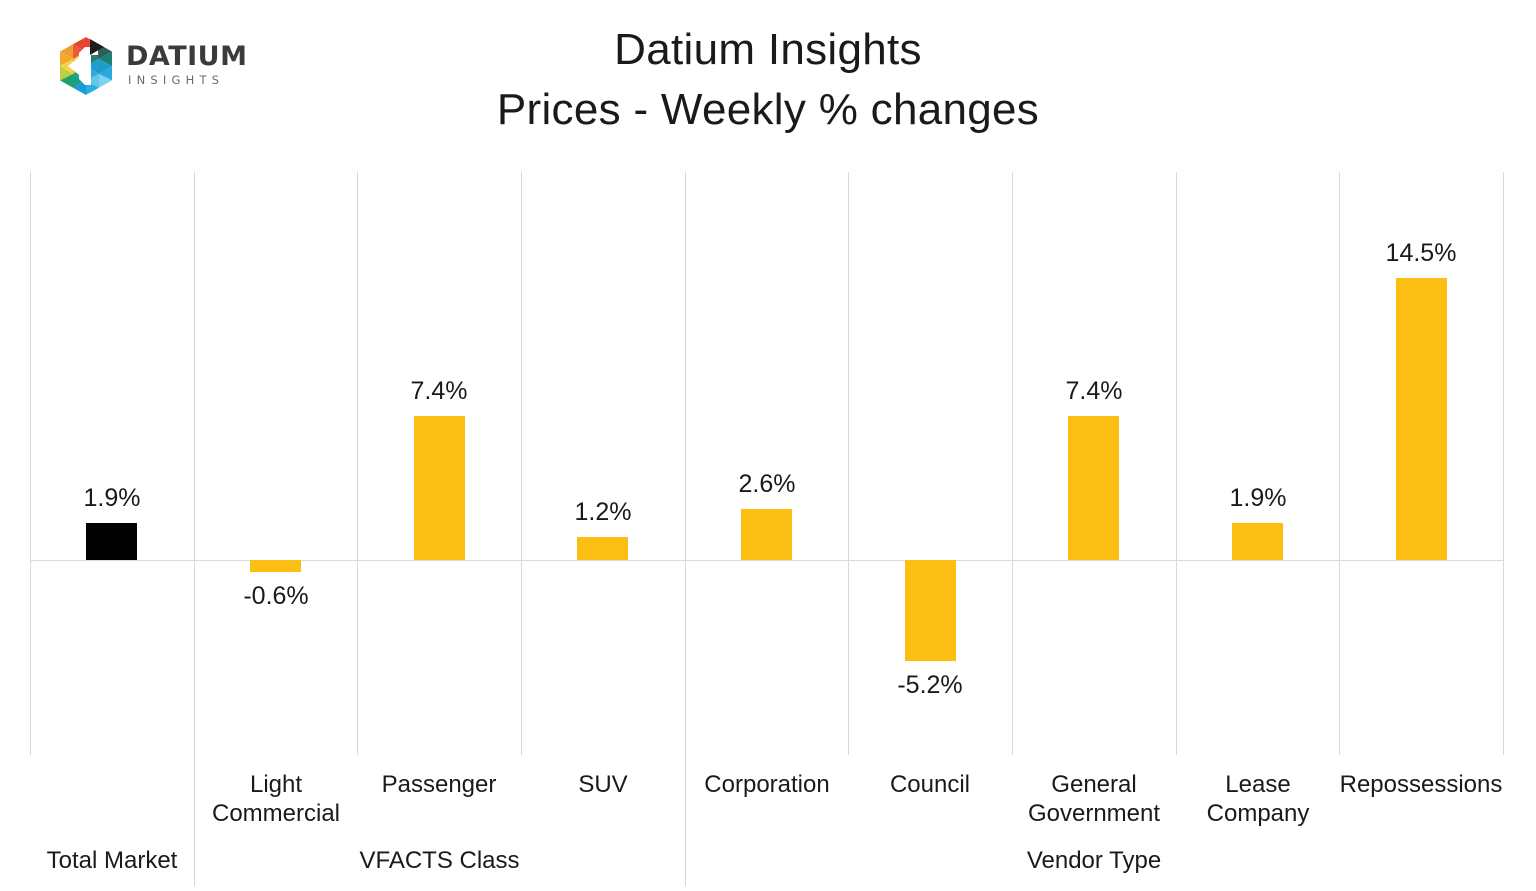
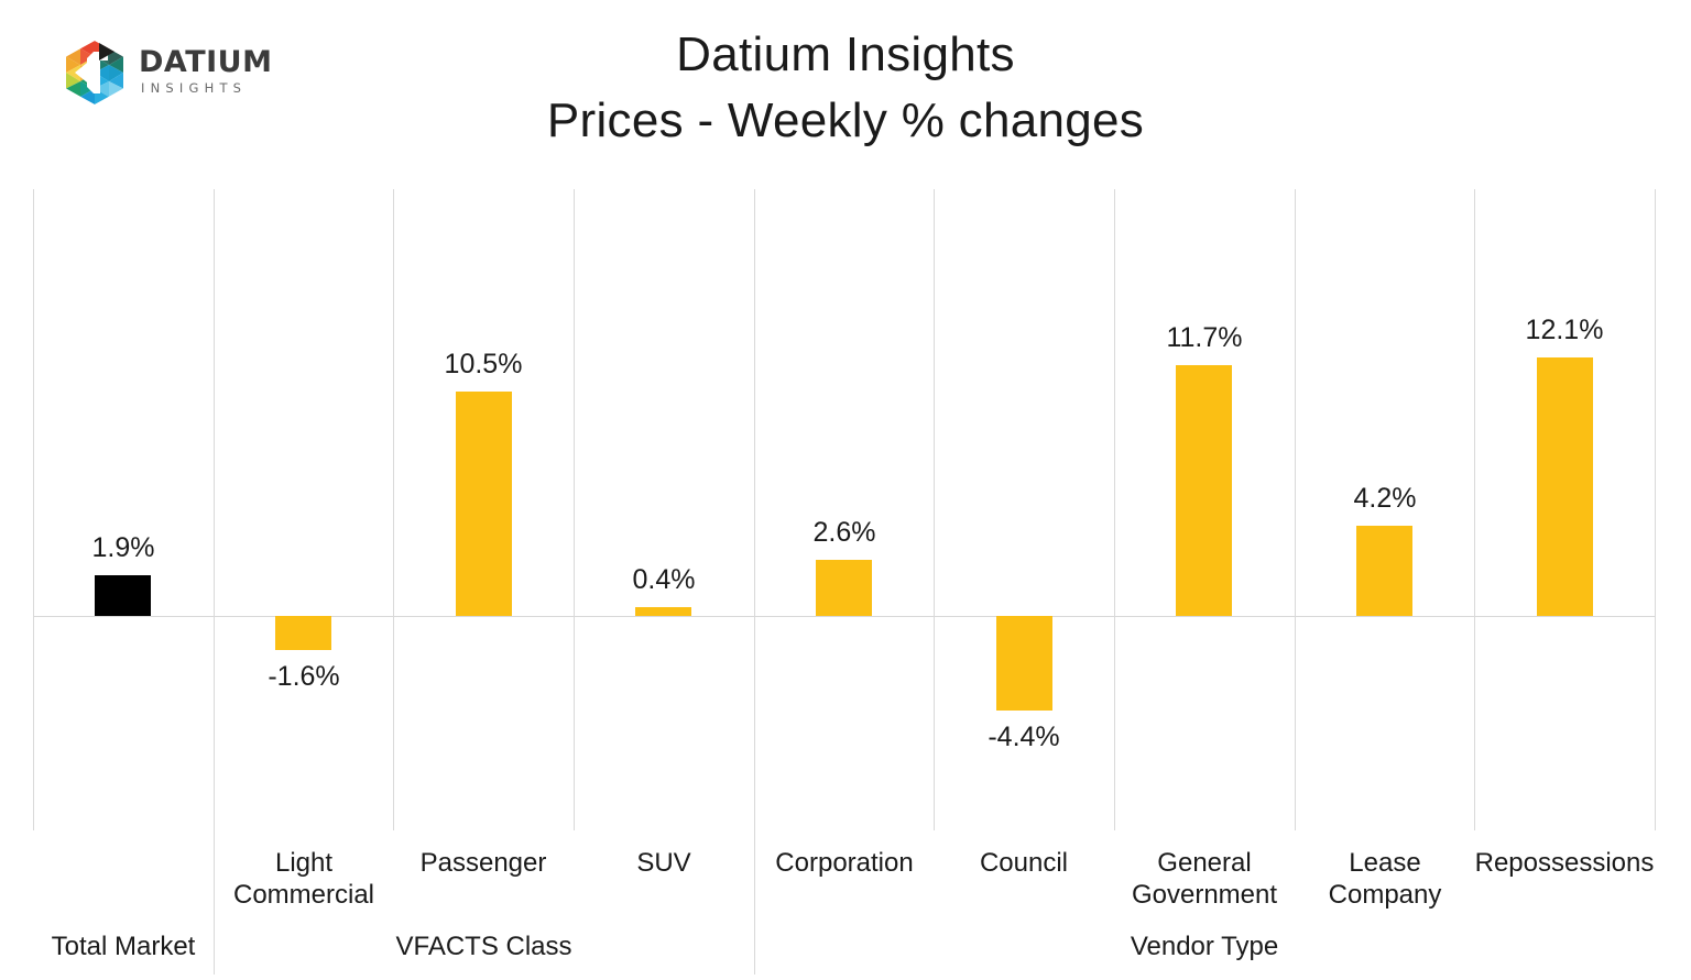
Light Commercial: -0.6% -> -1.6%
Passenger: 7.4% -> 10.5%
SUV: 1.2% -> 0.4%
Council: -5.2% -> -4.4%
General Government: 7.4% -> 11.7%
Lease Company: 1.9% -> 4.2%
Repossessions: 14.5% -> 12.1%
